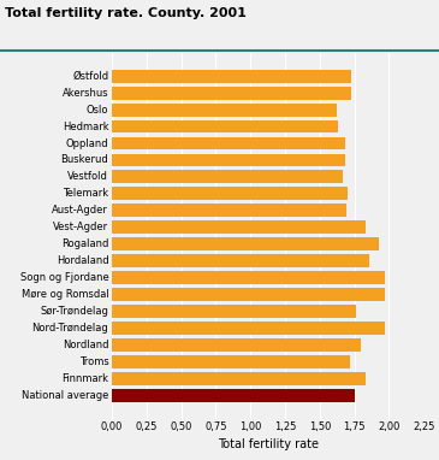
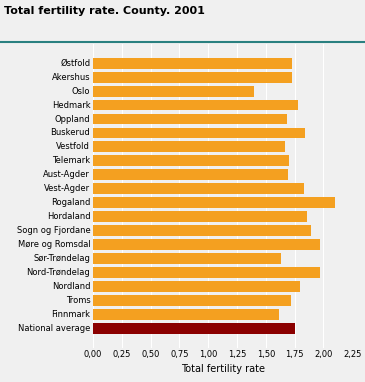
Oslo: 1,62 -> 1,40
Hedmark: 1,63 -> 1,78
Buskerud: 1,68 -> 1,84
Rogaland: 1,93 -> 2,10
Sogn og Fjordane: 1,97 -> 1,89
Sør-Trøndelag: 1,76 -> 1,63
Finnmark: 1,83 -> 1,61
